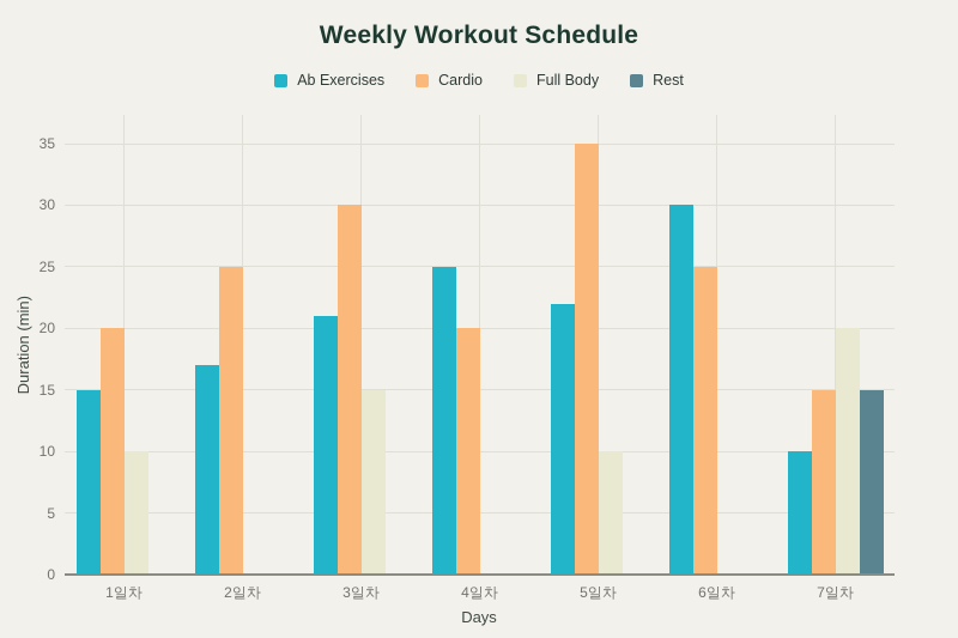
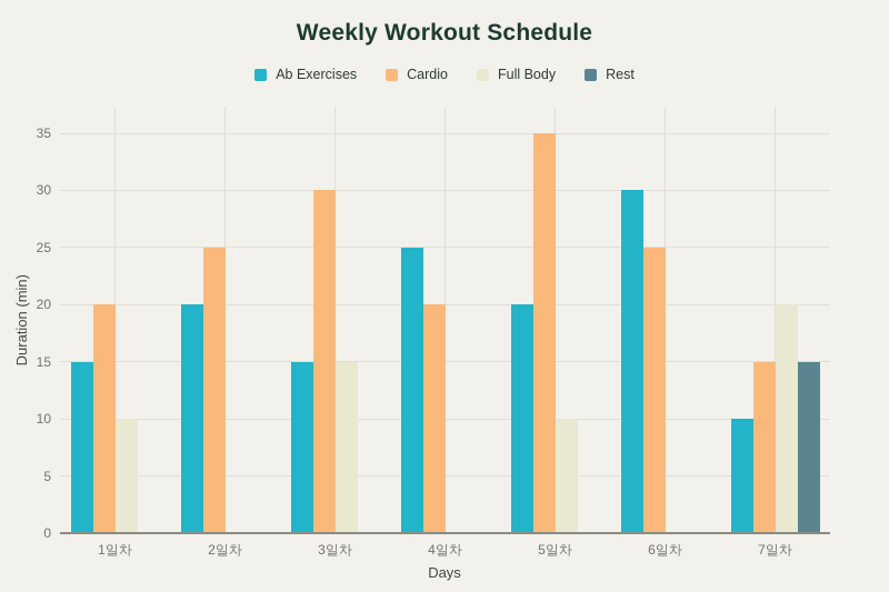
Ab Exercises/2일차: 17 -> 20
Ab Exercises/3일차: 21 -> 15
Ab Exercises/5일차: 22 -> 20
